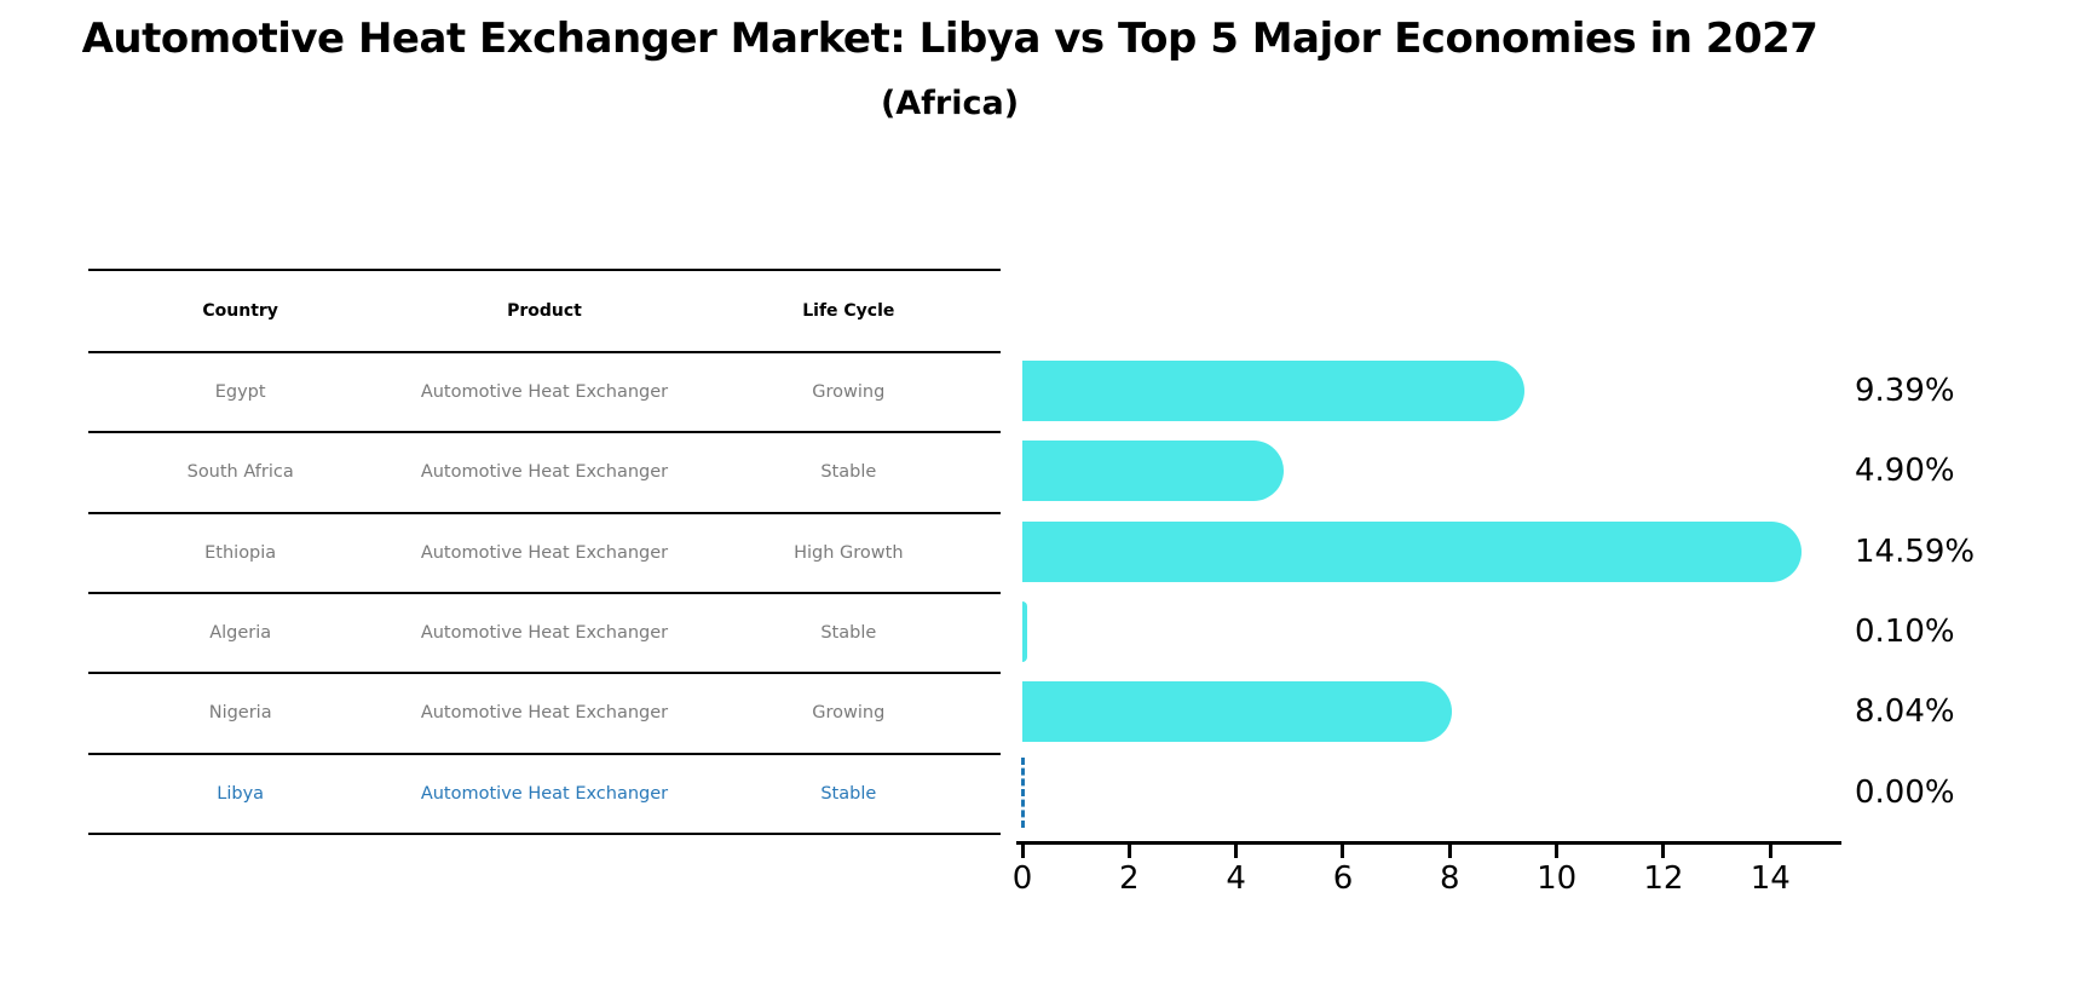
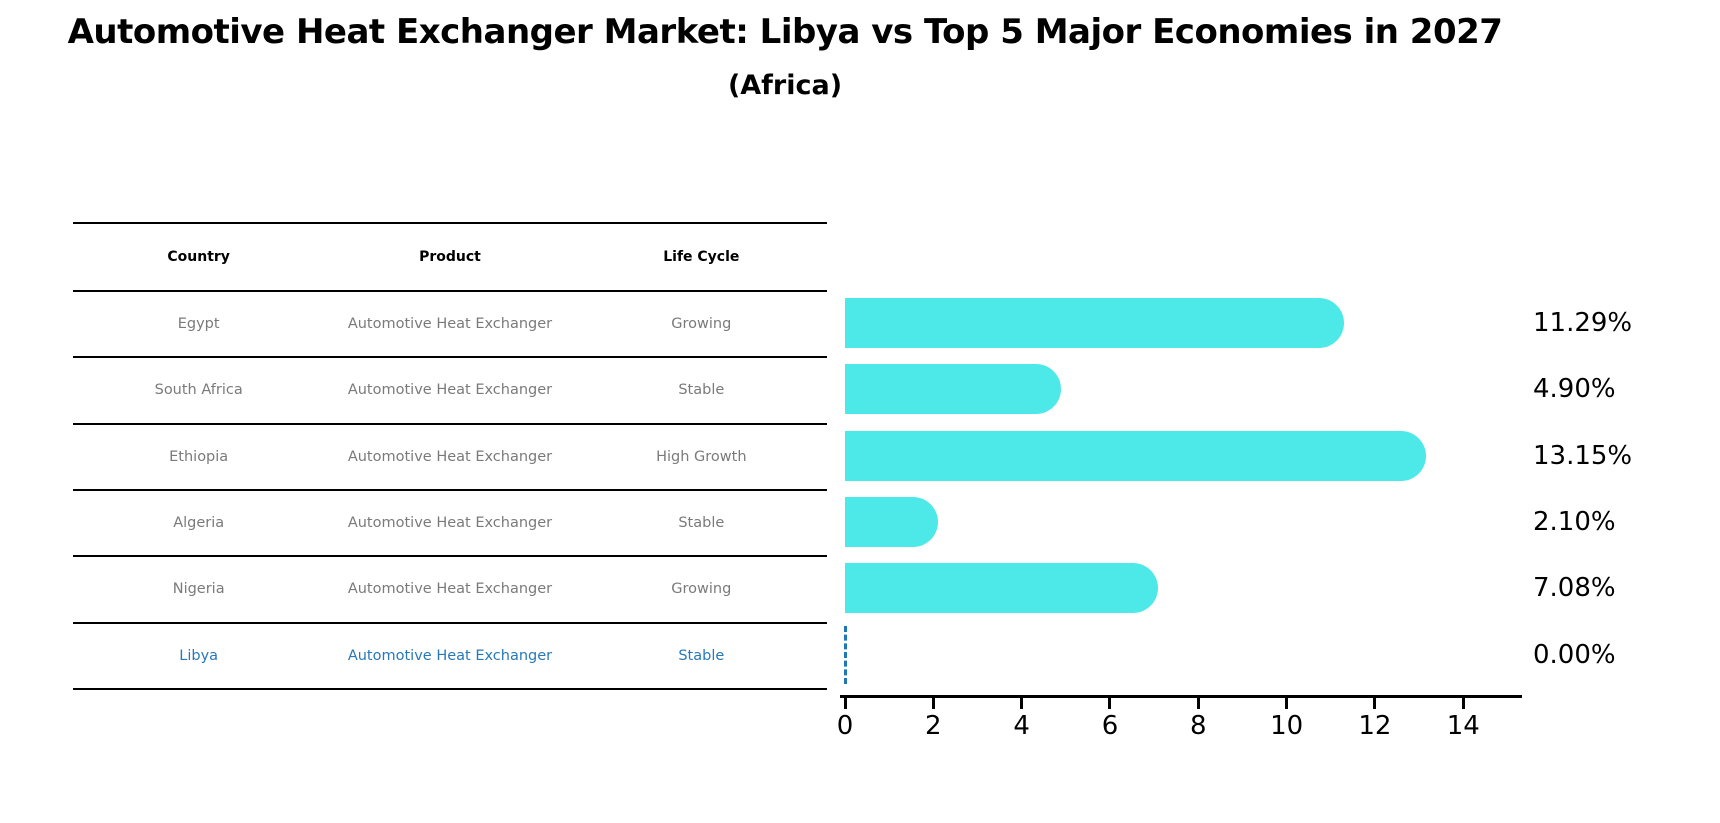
Egypt: 9.39% -> 11.29%
Ethiopia: 14.59% -> 13.15%
Algeria: 0.10% -> 2.10%
Nigeria: 8.04% -> 7.08%
